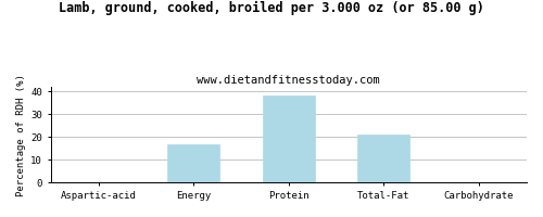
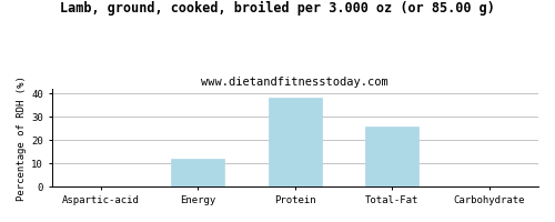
Energy: 17 -> 12
Total-Fat: 21 -> 26
